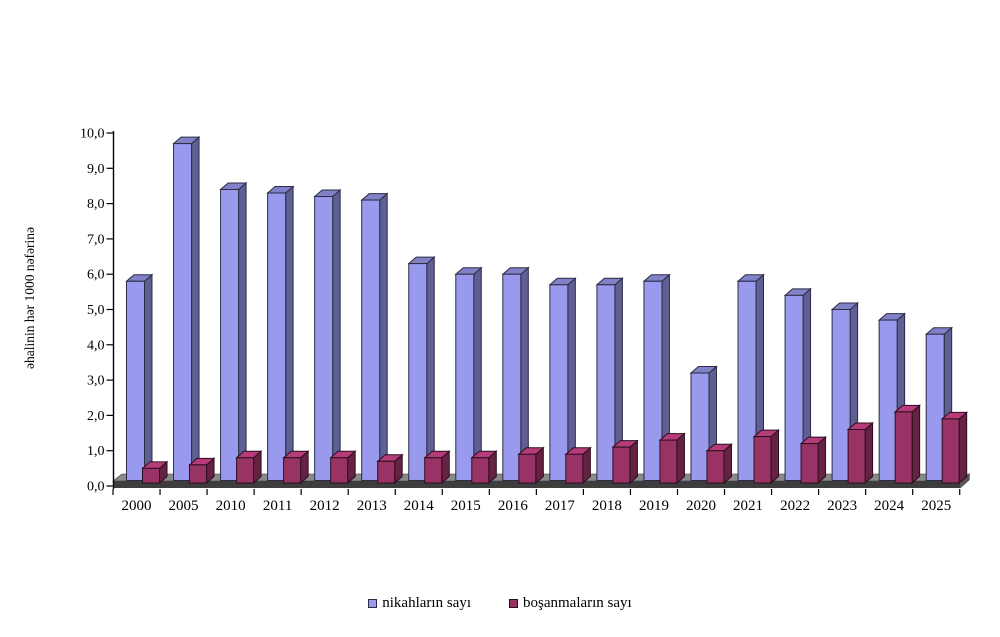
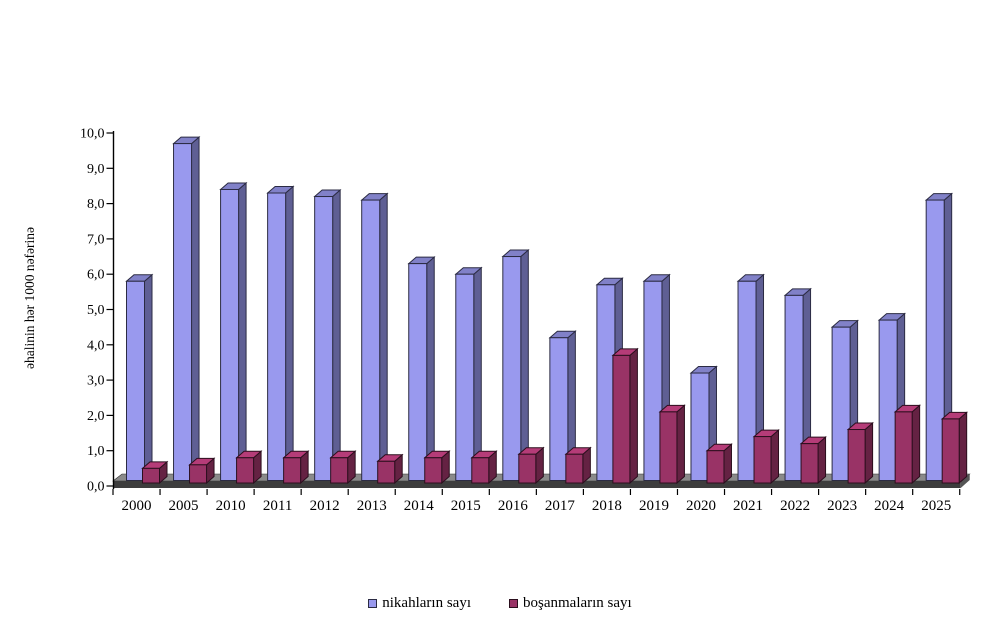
nikahların sayı/2016: 6,0 -> 6,5
nikahların sayı/2017: 5,7 -> 4,2
boşanmaların sayı/2018: 1,1 -> 3,7
boşanmaların sayı/2019: 1,3 -> 2,1
nikahların sayı/2023: 5,0 -> 4,5
nikahların sayı/2025: 4,3 -> 8,1
